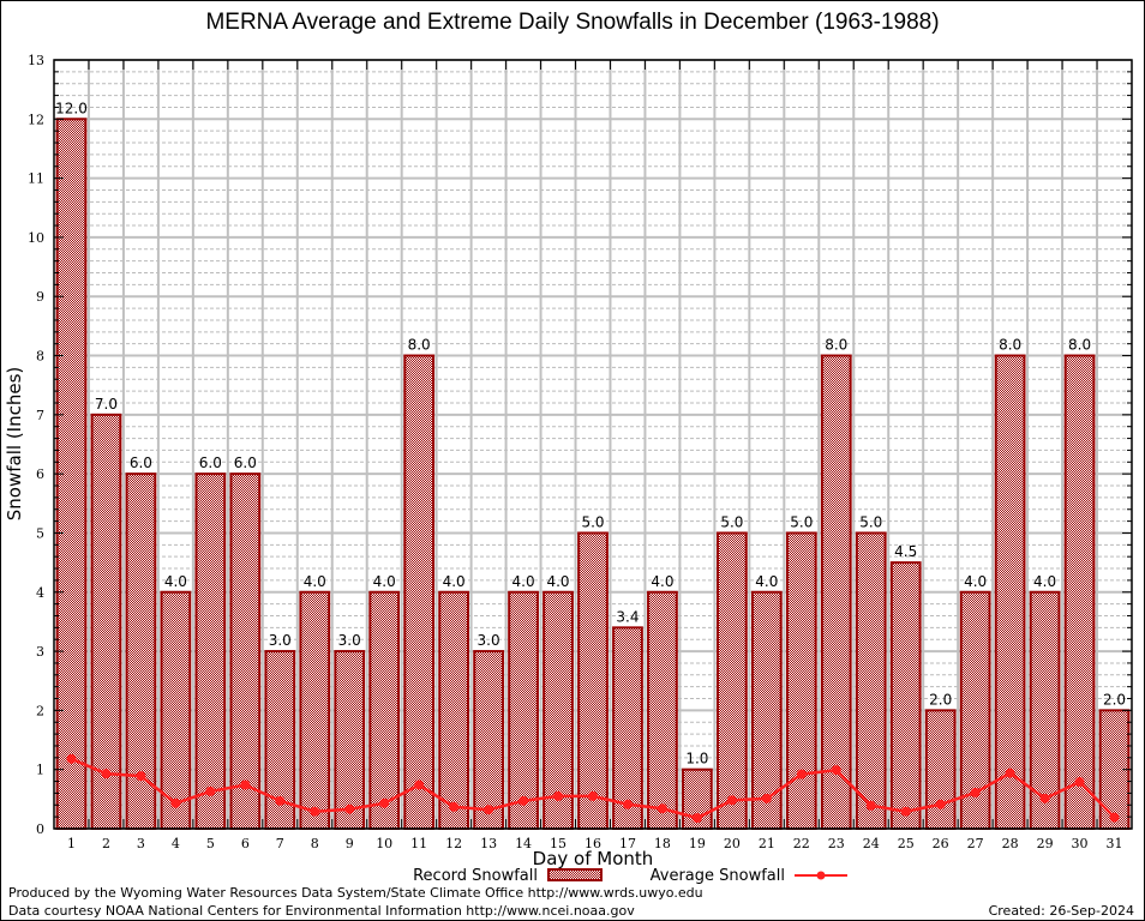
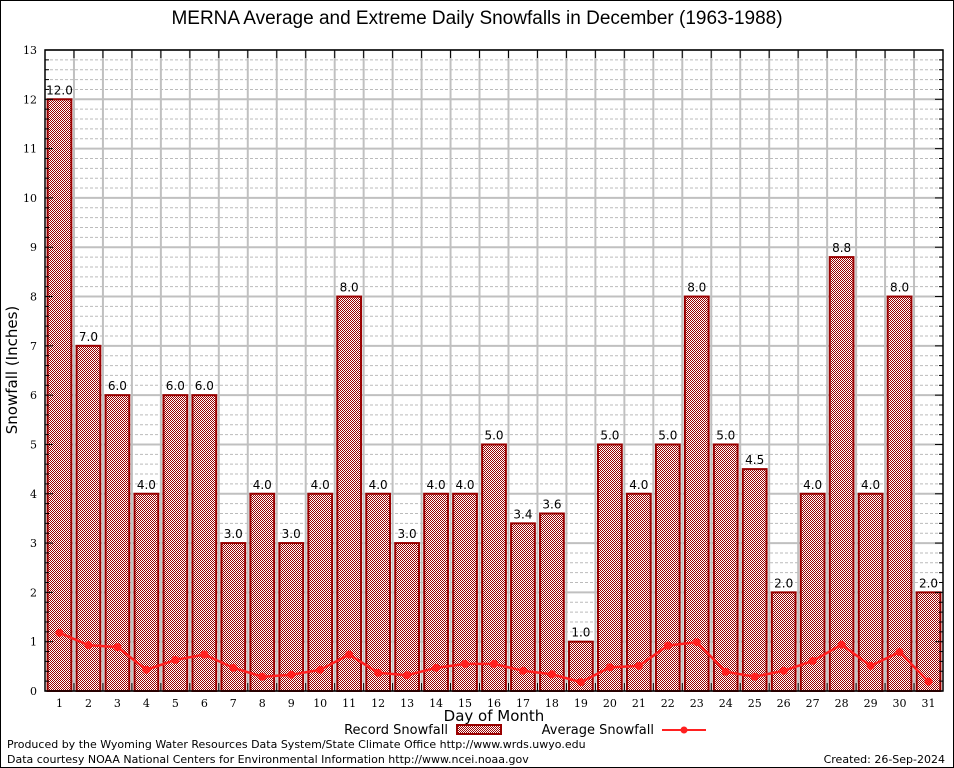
Record Snowfall/18: 4.0 -> 3.6
Record Snowfall/28: 8.0 -> 8.8
